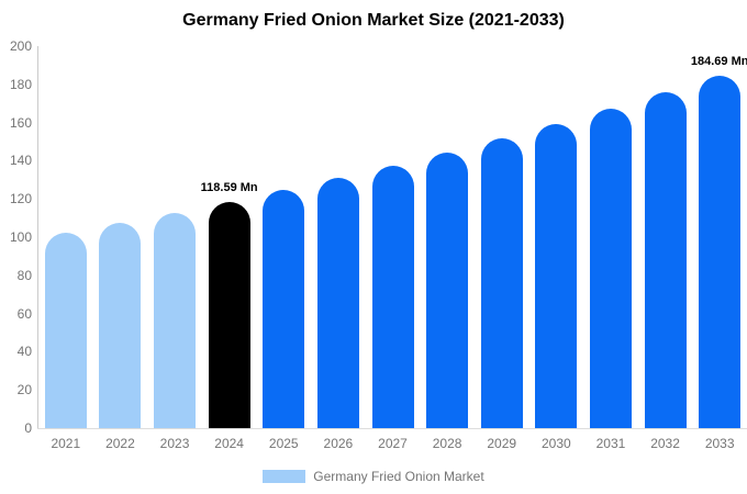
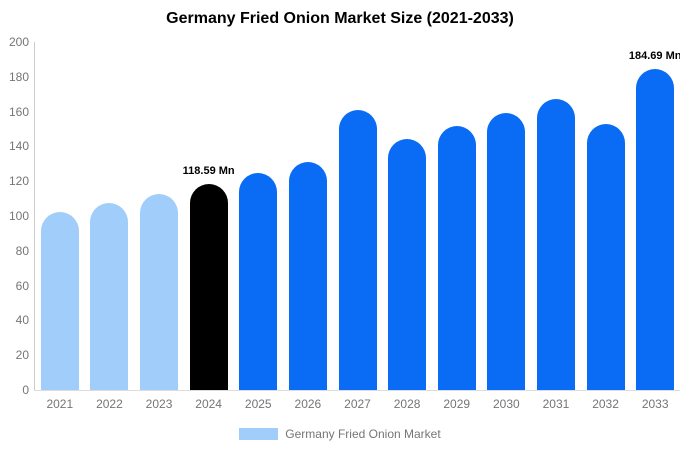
2027: 137 -> 161
2032: 176 -> 153
